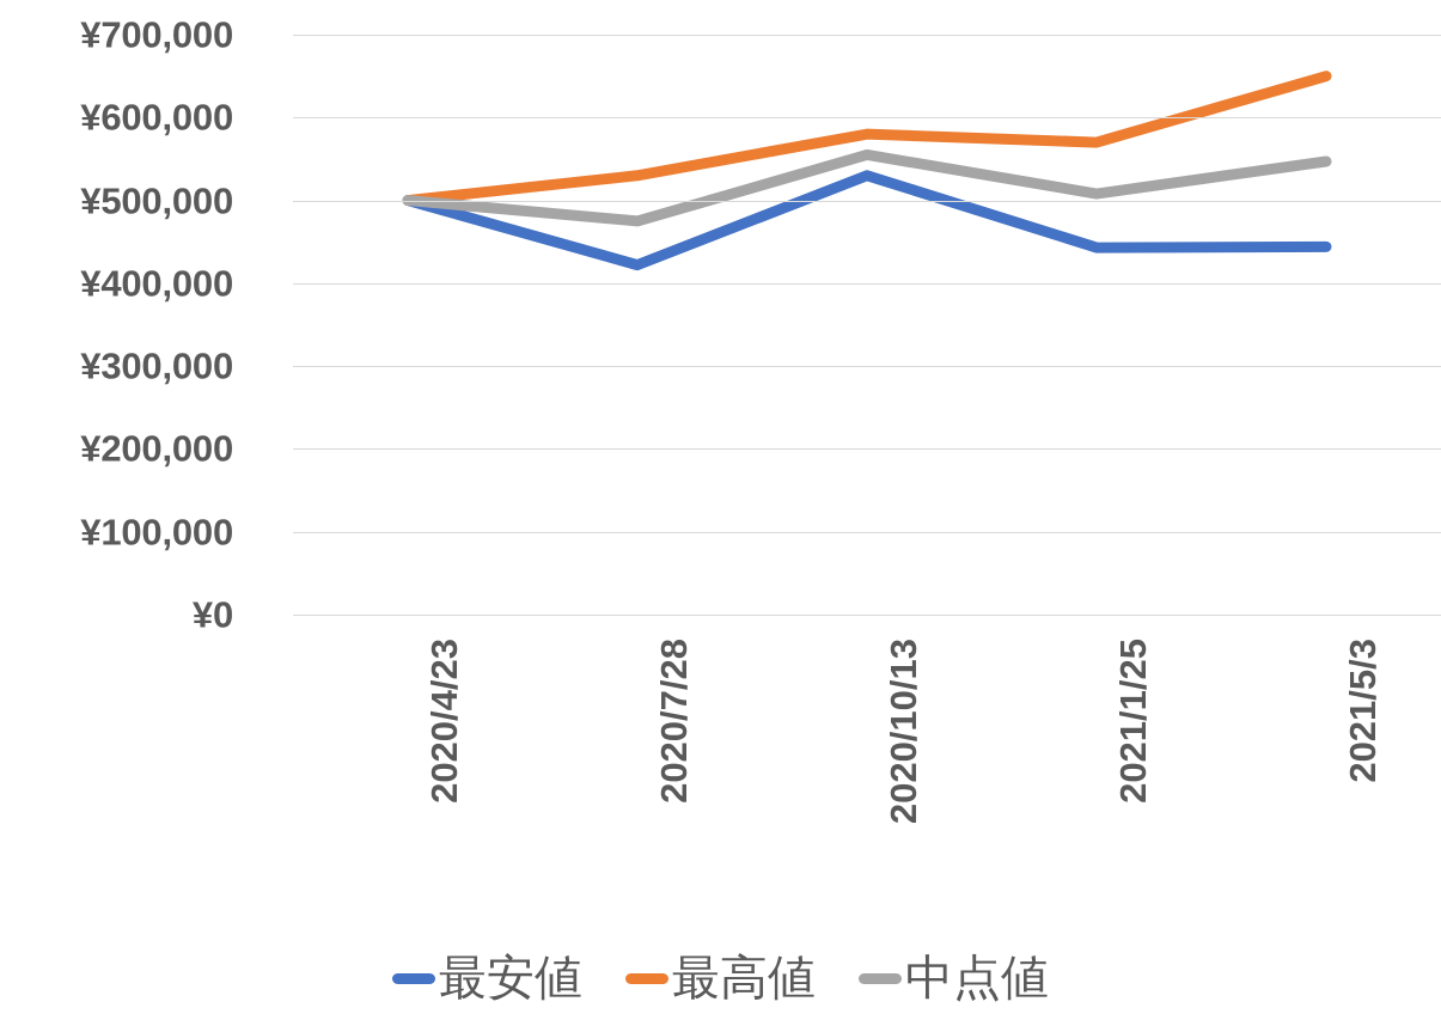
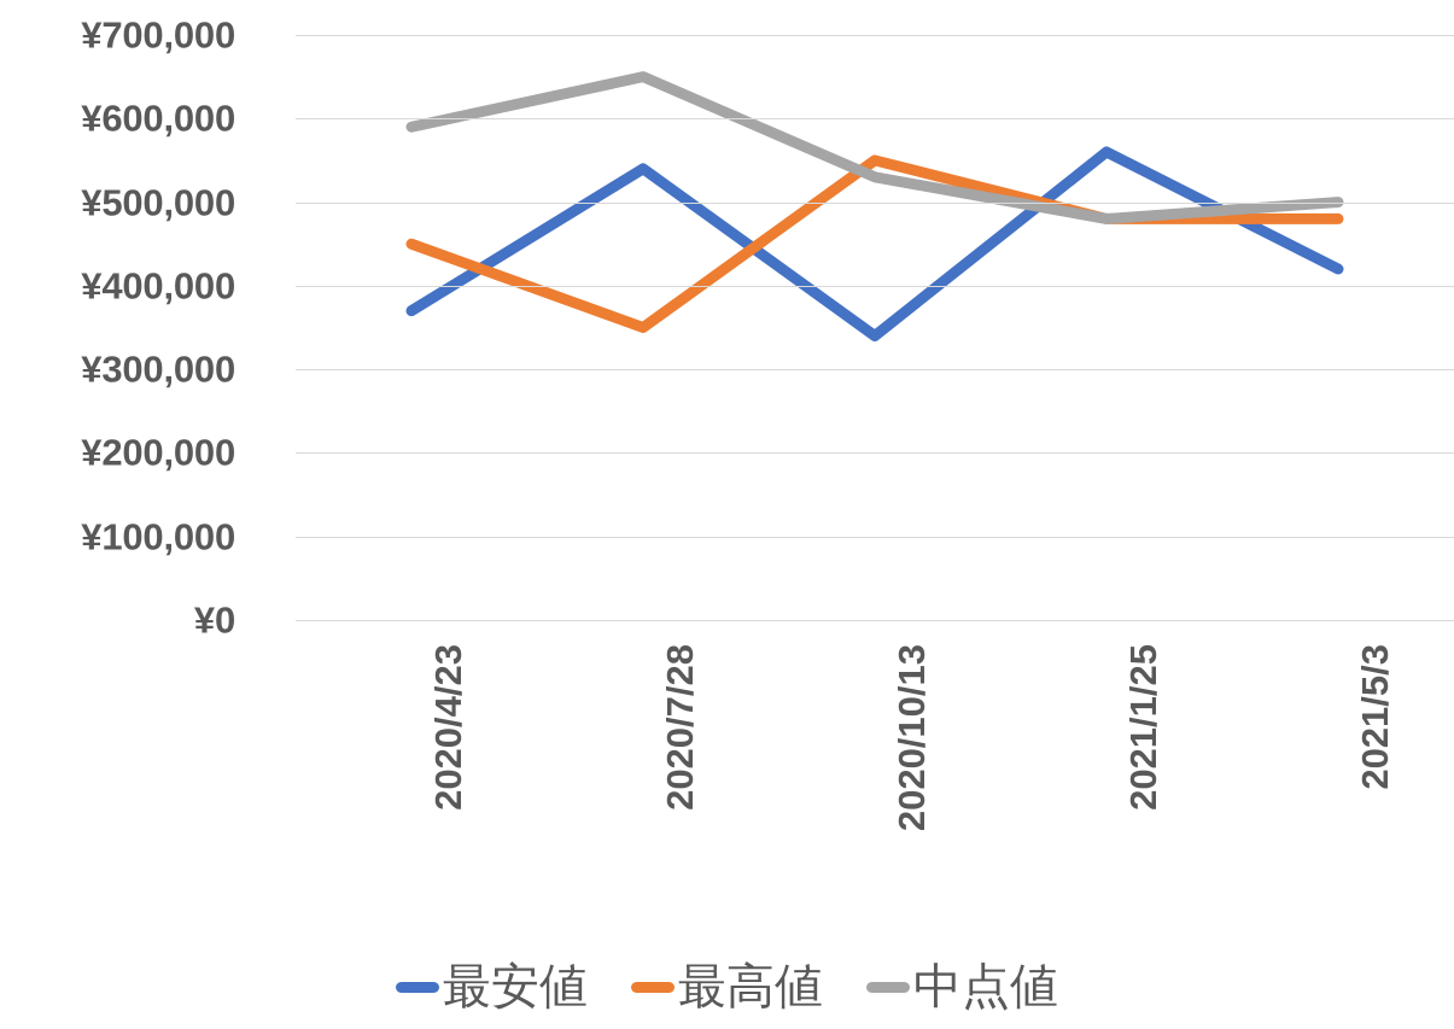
最安値/2020/4/23: ¥500000 -> ¥370000
最高値/2020/4/23: ¥500000 -> ¥450000
中点値/2020/4/23: ¥500000 -> ¥590000
最安値/2020/7/28: ¥420000 -> ¥540000
最高値/2020/7/28: ¥530000 -> ¥350000
中点値/2020/7/28: ¥480000 -> ¥650000
最安値/2020/10/13: ¥530000 -> ¥340000
最高値/2020/10/13: ¥580000 -> ¥550000
中点値/2020/10/13: ¥560000 -> ¥530000
最安値/2021/1/25: ¥440000 -> ¥560000
最高値/2021/1/25: ¥570000 -> ¥480000
中点値/2021/1/25: ¥510000 -> ¥480000
最安値/2021/5/3: ¥440000 -> ¥420000
最高値/2021/5/3: ¥650000 -> ¥480000
中点値/2021/5/3: ¥550000 -> ¥500000
